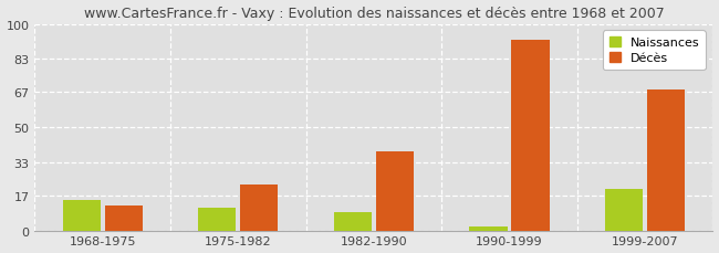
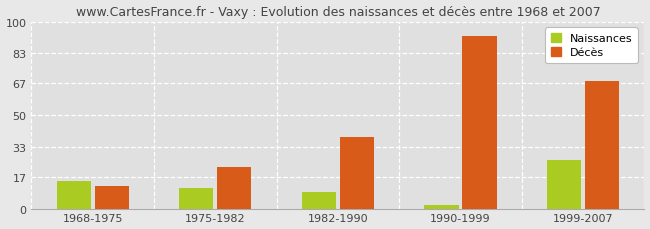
Naissances/1999-2007: 20 -> 26
